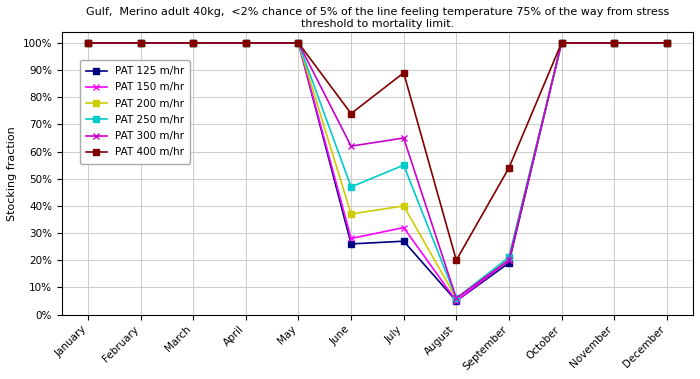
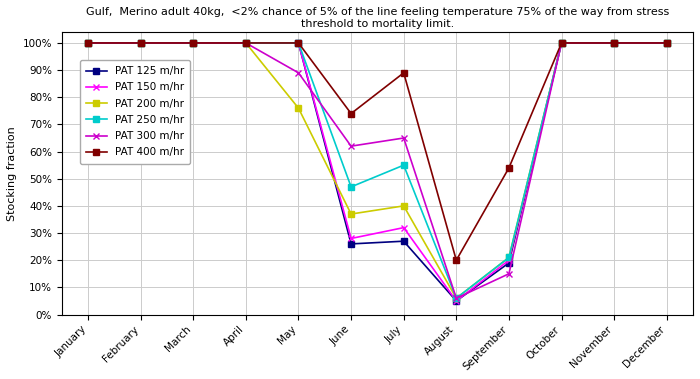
PAT 200 m/hr/May: 100% -> 76%
PAT 300 m/hr/May: 100% -> 89%
PAT 300 m/hr/September: 20% -> 15%
